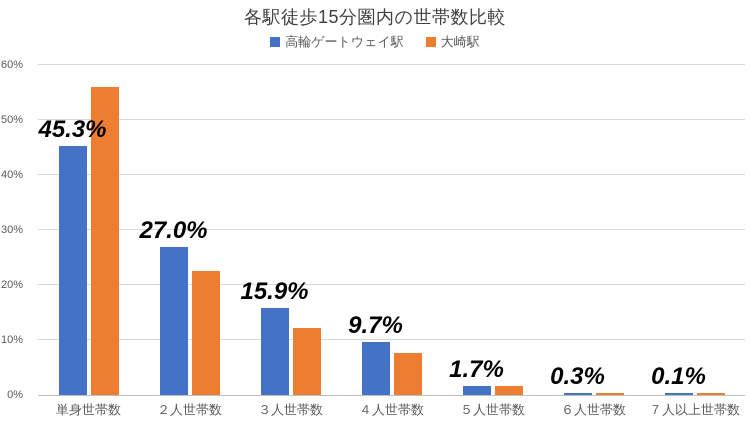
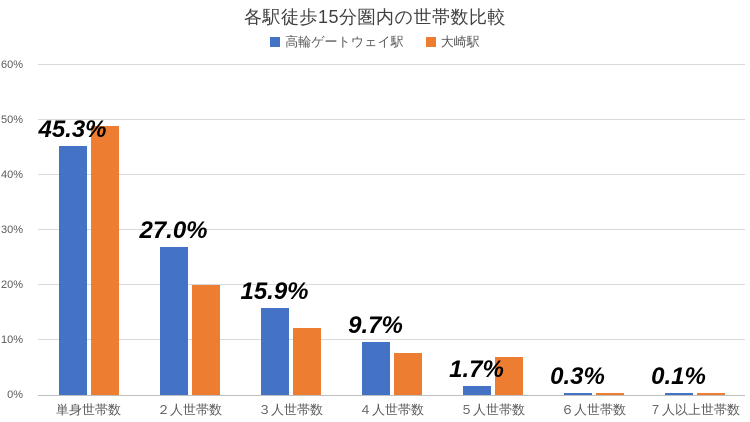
大崎駅/単身世帯数: 56% -> 49%
大崎駅/２人世帯数: 22% -> 20%
大崎駅/５人世帯数: 2% -> 7%
